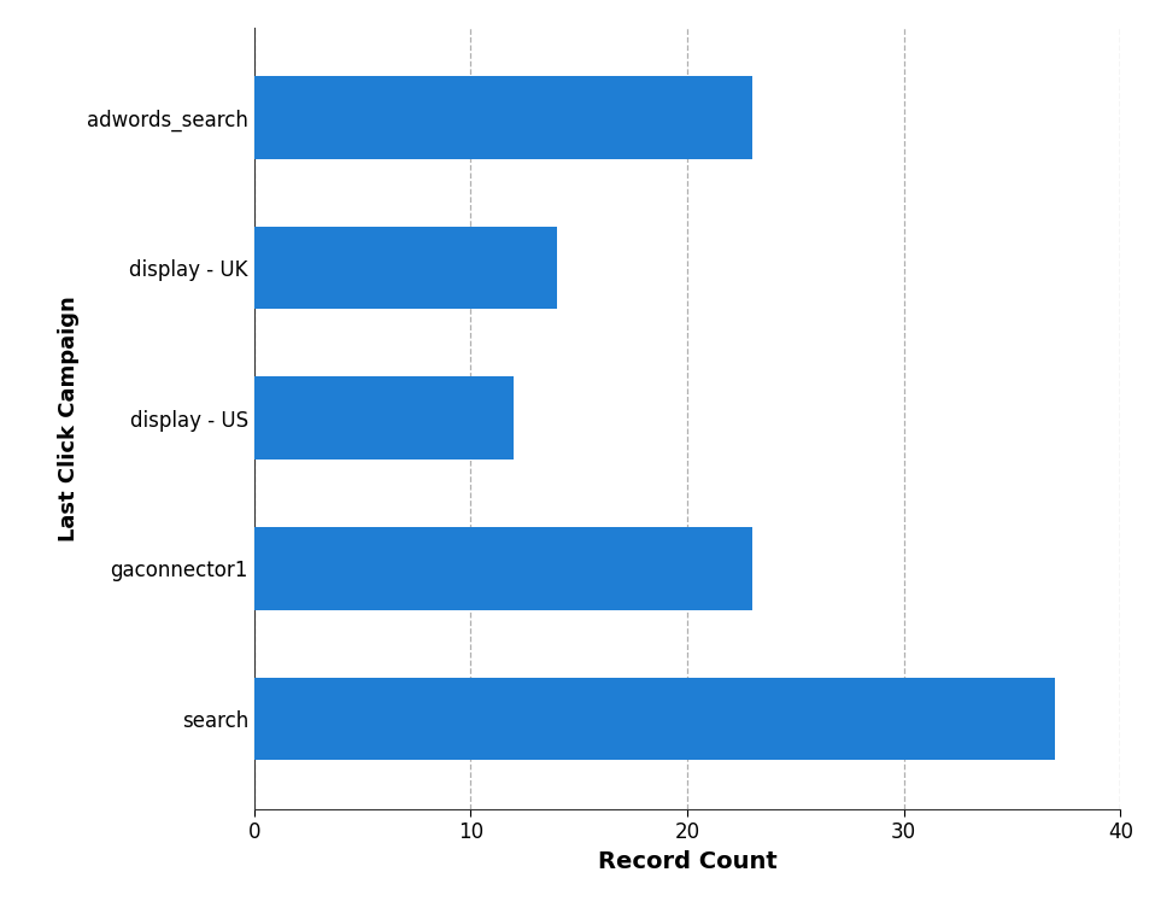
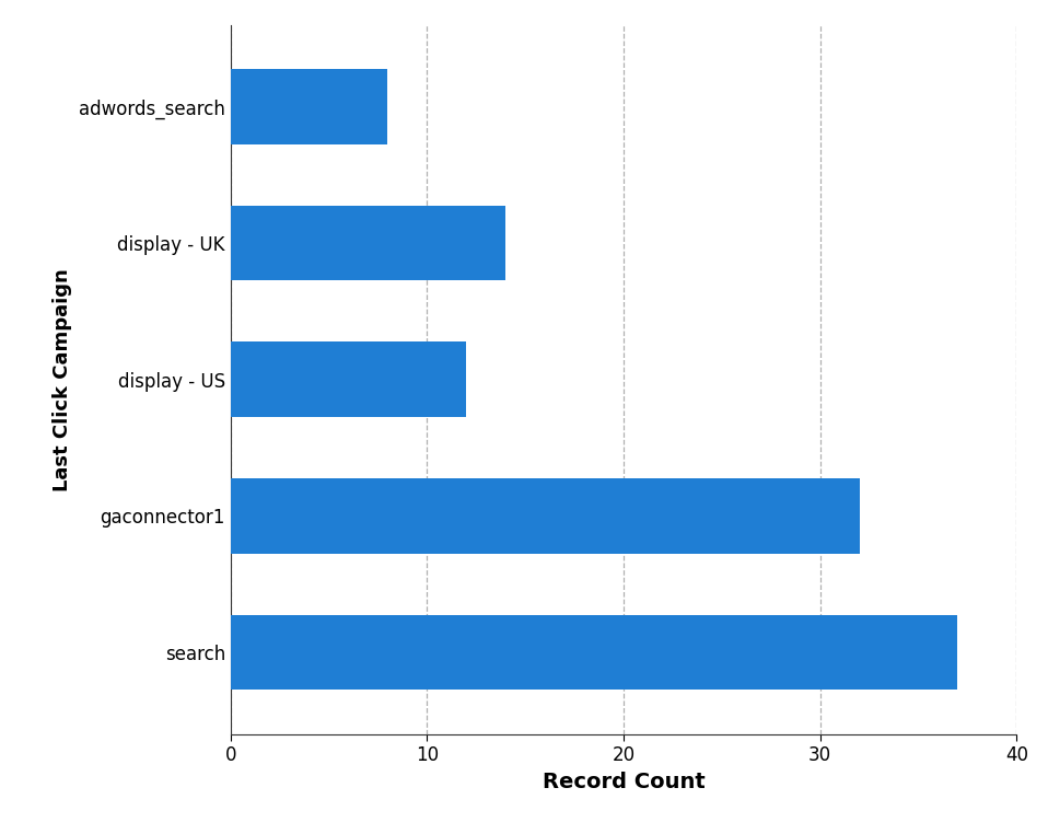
adwords_search: 23 -> 8
gaconnector1: 23 -> 32
